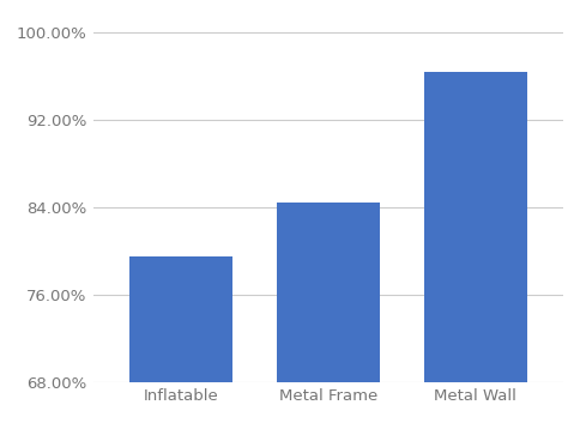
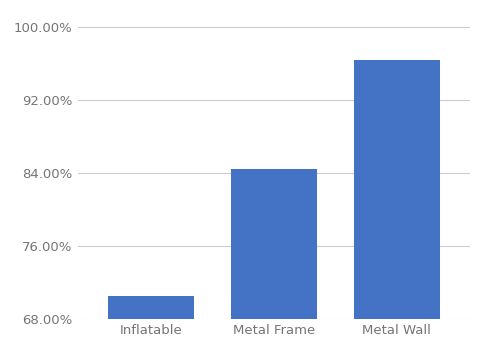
Inflatable: 79.6% -> 70.5%
